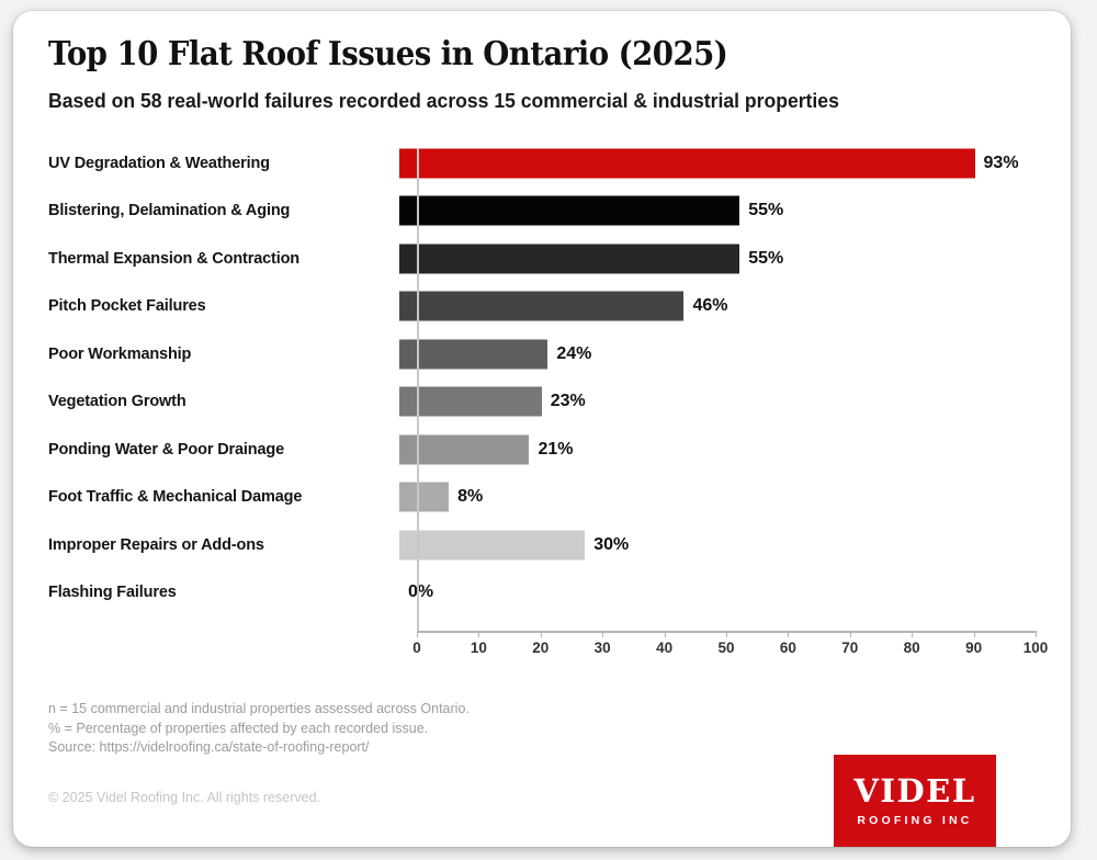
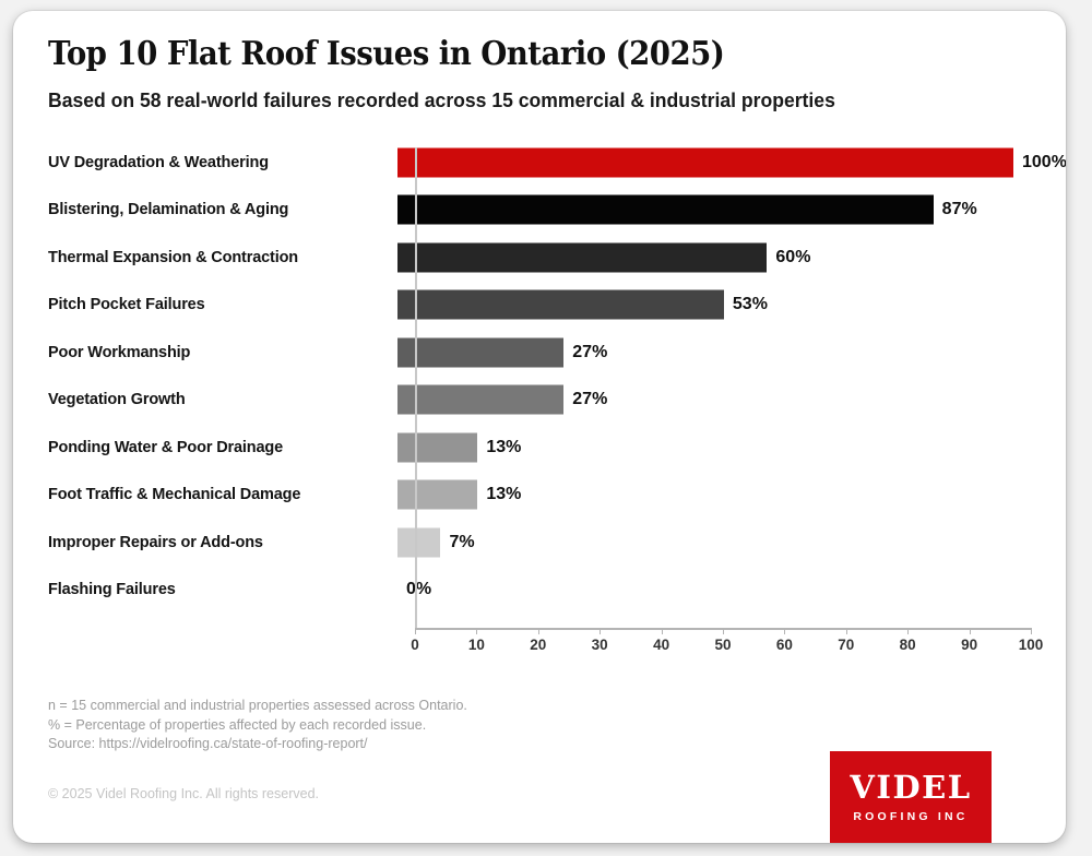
UV Degradation & Weathering: 93% -> 100%
Blistering, Delamination & Aging: 55% -> 87%
Thermal Expansion & Contraction: 55% -> 60%
Pitch Pocket Failures: 46% -> 53%
Poor Workmanship: 24% -> 27%
Vegetation Growth: 23% -> 27%
Ponding Water & Poor Drainage: 21% -> 13%
Foot Traffic & Mechanical Damage: 8% -> 13%
Improper Repairs or Add-ons: 30% -> 7%
